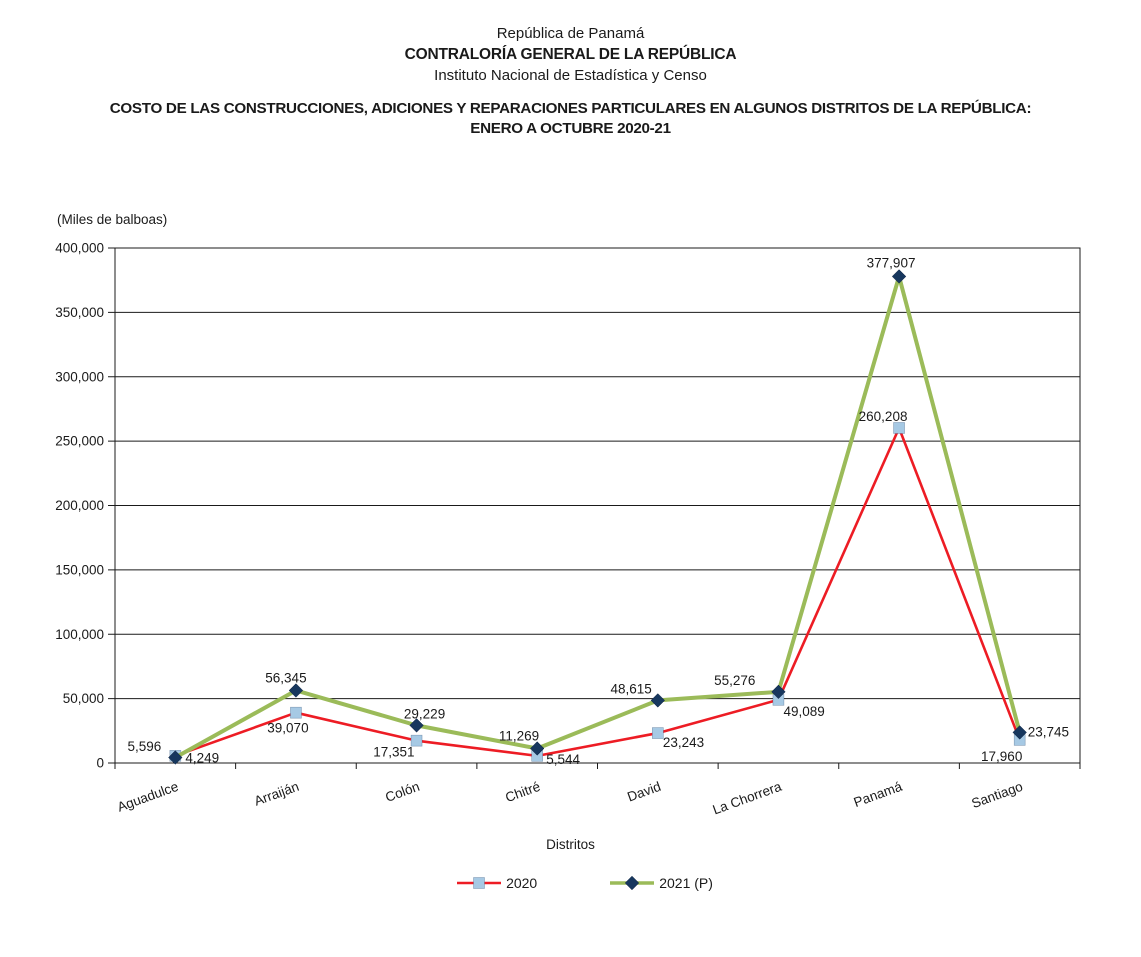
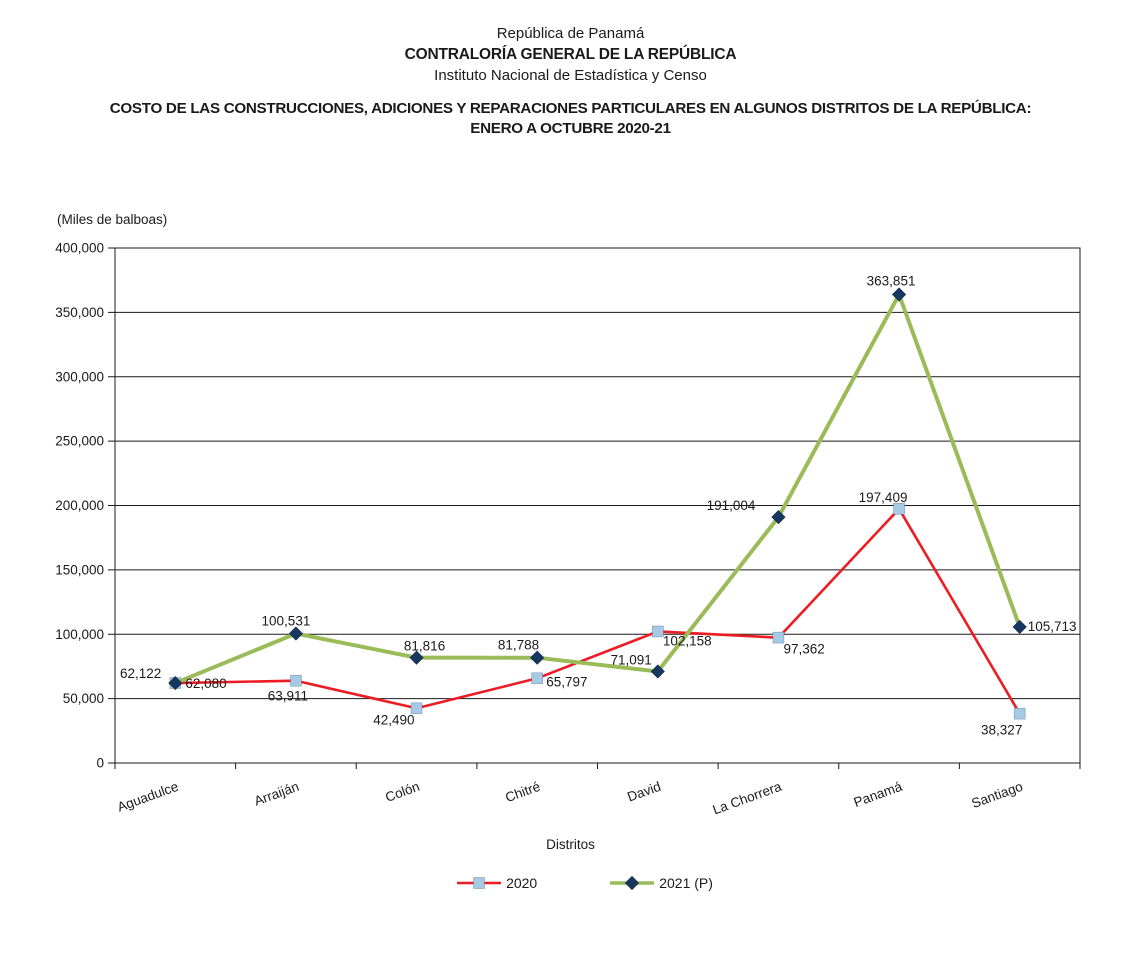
2020/Aguadulce: 5,596 -> 62,122
2021 (P)/Aguadulce: 4,249 -> 62,080
2020/Arraiján: 39,070 -> 63,911
2021 (P)/Arraiján: 56,345 -> 100,531
2020/Colón: 17,351 -> 42,490
2021 (P)/Colón: 29,229 -> 81,816
2020/Chitré: 5,544 -> 65,797
2021 (P)/Chitré: 11,269 -> 81,788
2020/David: 23,243 -> 102,158
2021 (P)/David: 48,615 -> 71,091
2020/La Chorrera: 49,089 -> 97,362
2021 (P)/La Chorrera: 55,276 -> 191,004
2020/Panamá: 260,208 -> 197,409
2021 (P)/Panamá: 377,907 -> 363,851
2020/Santiago: 17,960 -> 38,327
2021 (P)/Santiago: 23,745 -> 105,713
